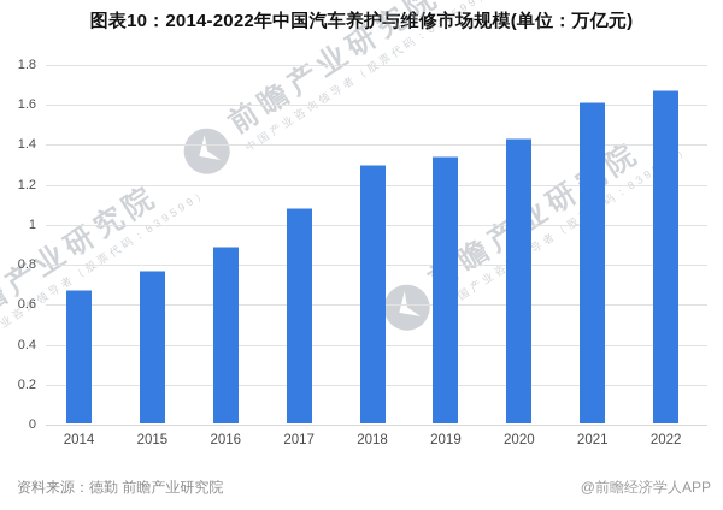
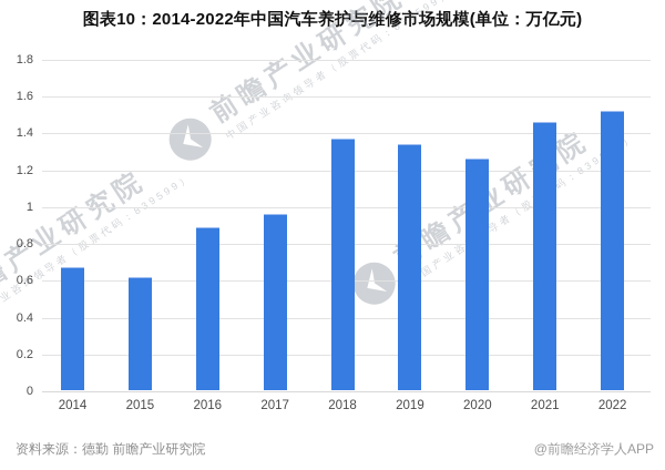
2015: 0.76 -> 0.61
2017: 1.07 -> 0.95
2018: 1.29 -> 1.36
2020: 1.42 -> 1.25
2021: 1.60 -> 1.45
2022: 1.66 -> 1.51
